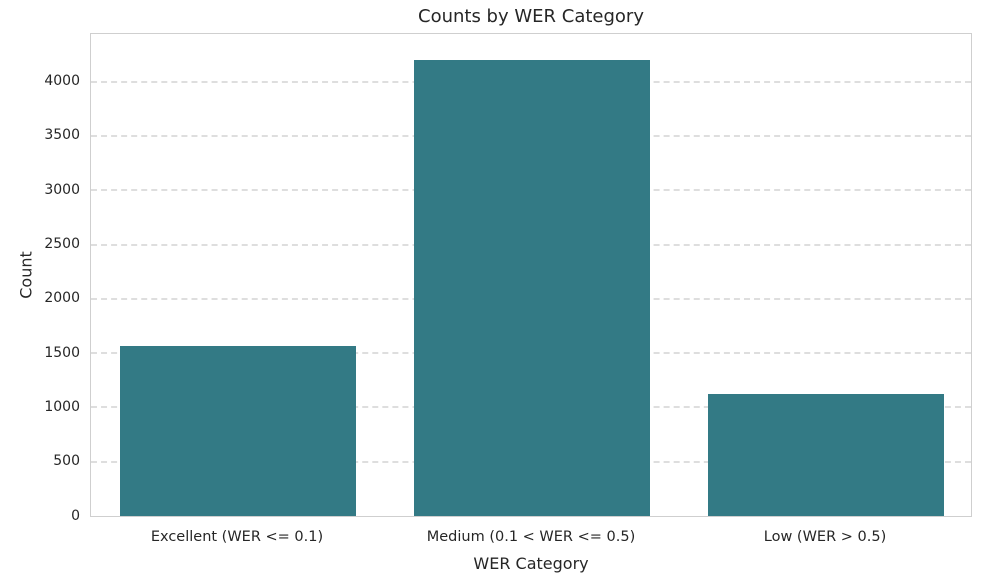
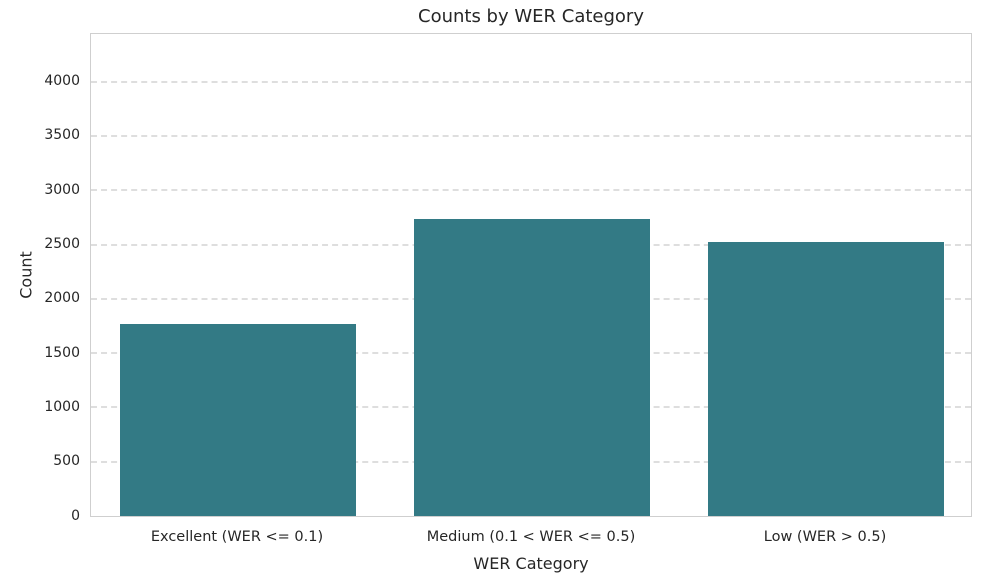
Excellent (WER <= 0.1): 1570 -> 1770
Medium (0.1 < WER <= 0.5): 4200 -> 2740
Low (WER > 0.5): 1120 -> 2520
